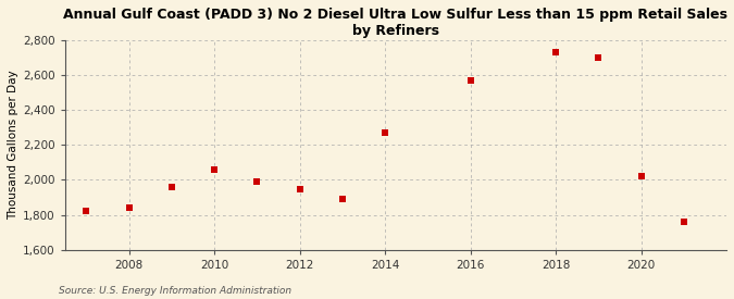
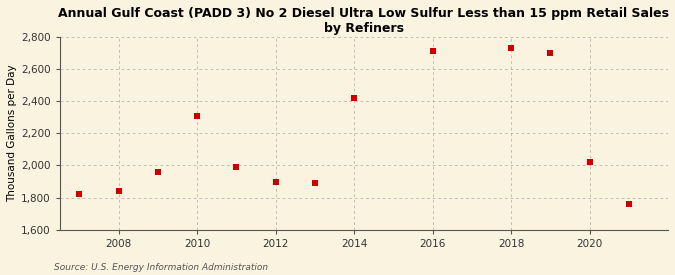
2010: 2,060 -> 2,310
2012: 1,950 -> 1,900
2014: 2,270 -> 2,420
2016: 2,570 -> 2,710
